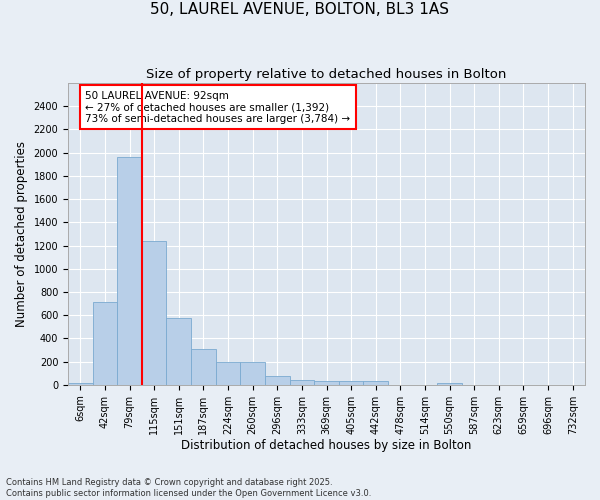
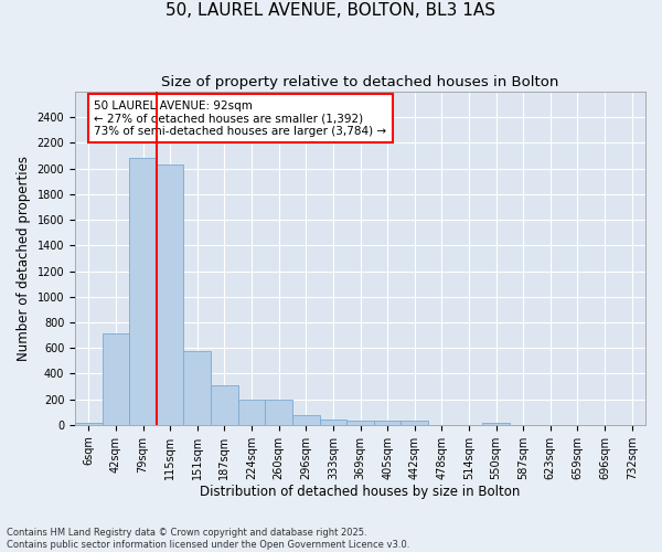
79sqm: 1960 -> 2080
115sqm: 1240 -> 2030
